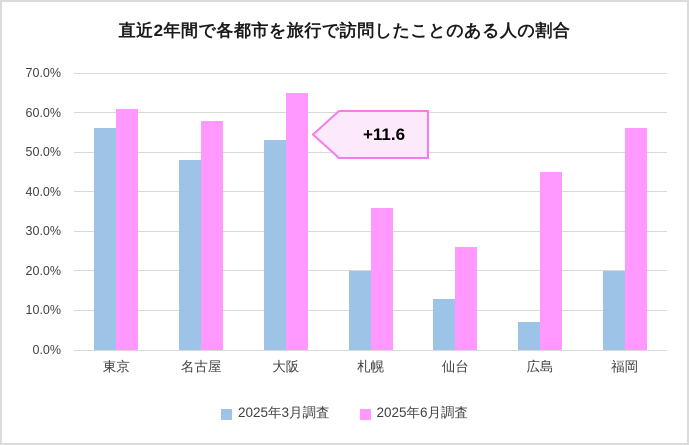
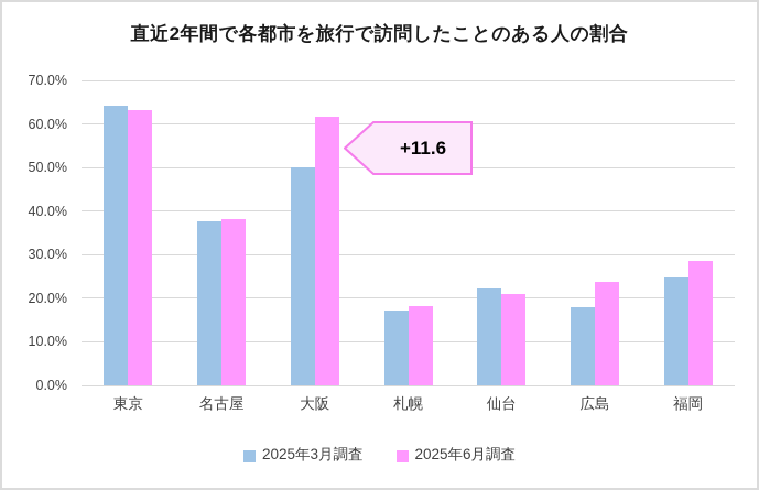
2025年3月調査/東京: 56% -> 64%
2025年6月調査/東京: 61% -> 63%
2025年3月調査/名古屋: 48% -> 38%
2025年6月調査/名古屋: 58% -> 38%
2025年3月調査/大阪: 53% -> 50%
2025年6月調査/大阪: 65% -> 62%
2025年3月調査/札幌: 20% -> 17%
2025年6月調査/札幌: 36% -> 18%
2025年3月調査/仙台: 13% -> 22%
2025年6月調査/仙台: 26% -> 21%
2025年3月調査/広島: 7% -> 18%
2025年6月調査/広島: 45% -> 24%
2025年3月調査/福岡: 20% -> 25%
2025年6月調査/福岡: 56% -> 29%
